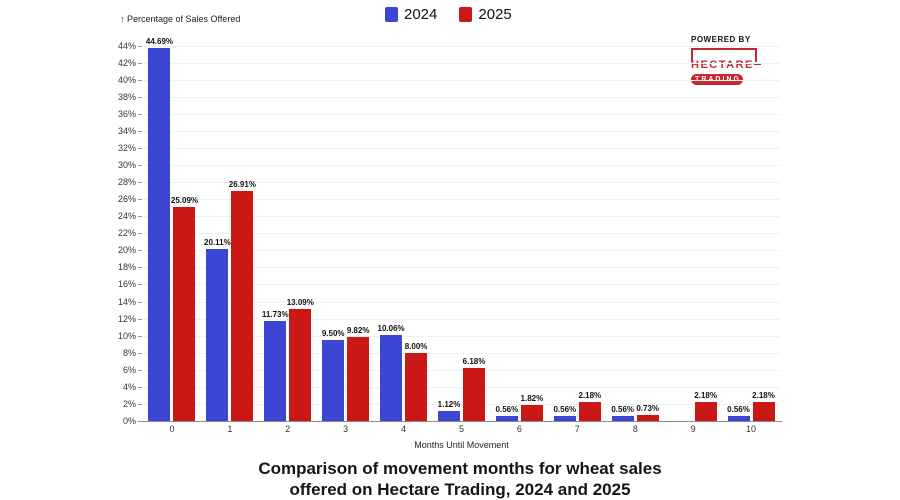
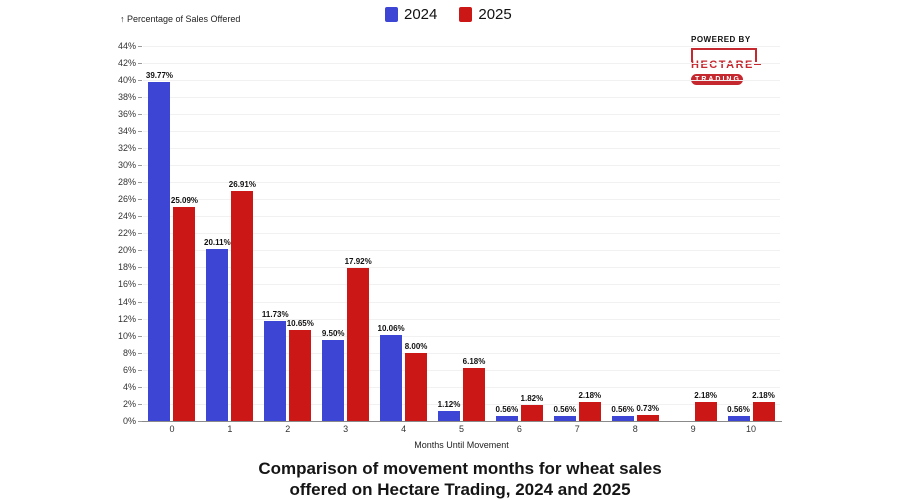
2024/0: 44.69% -> 39.77%
2025/2: 13.09% -> 10.65%
2025/3: 9.82% -> 17.92%
